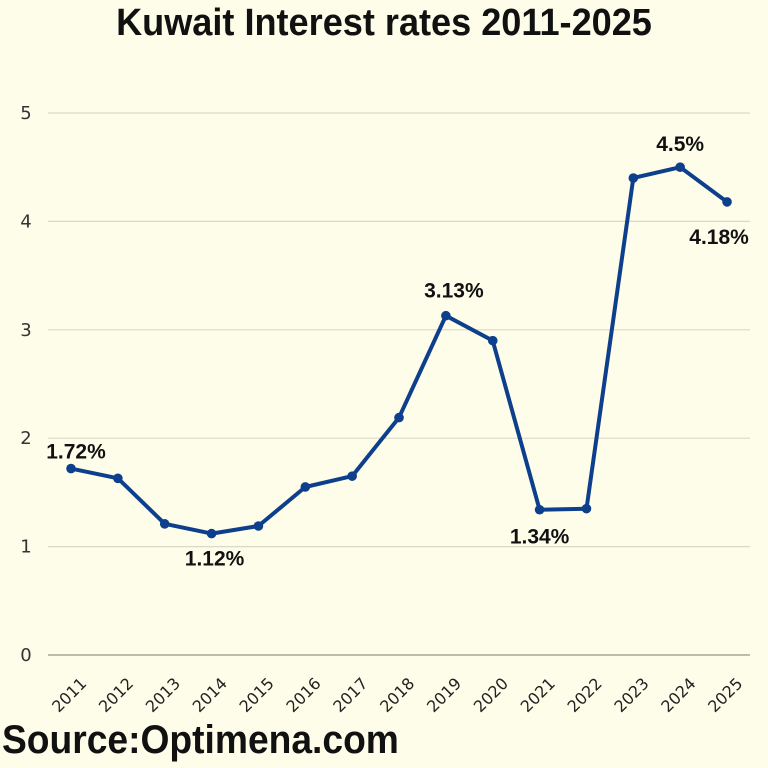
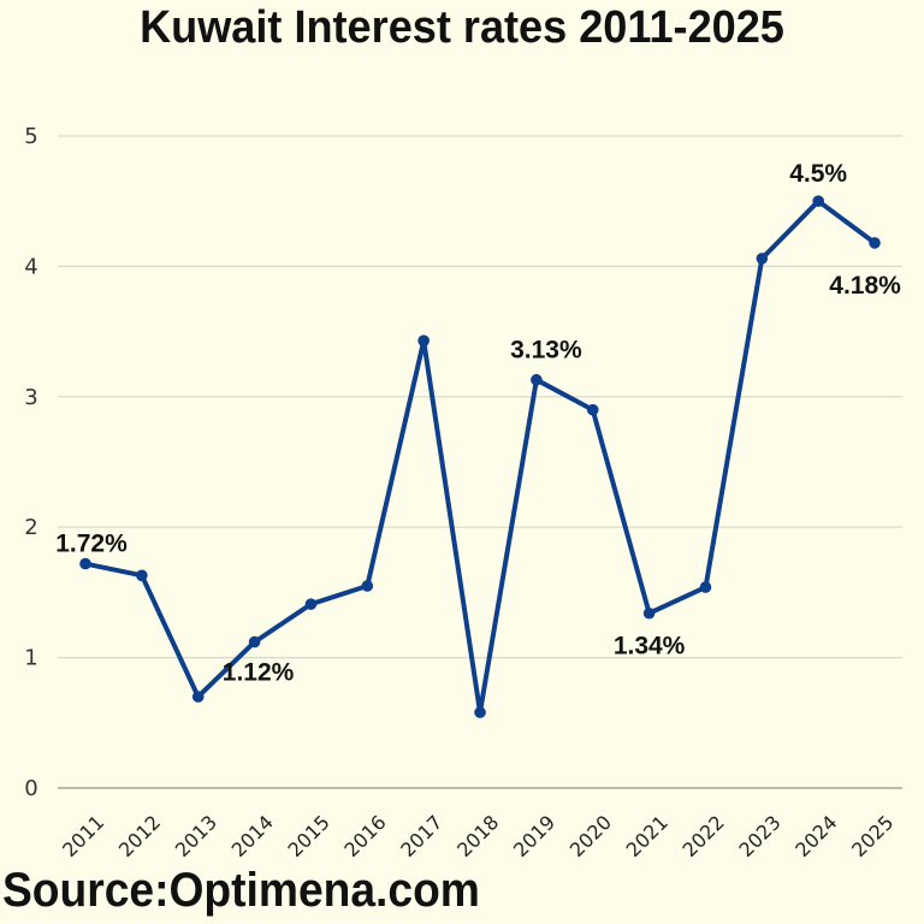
2013: 1.21 -> 0.70
2015: 1.19 -> 1.41
2017: 1.65 -> 3.43
2018: 2.19 -> 0.58
2022: 1.35 -> 1.54
2023: 4.40 -> 4.06
